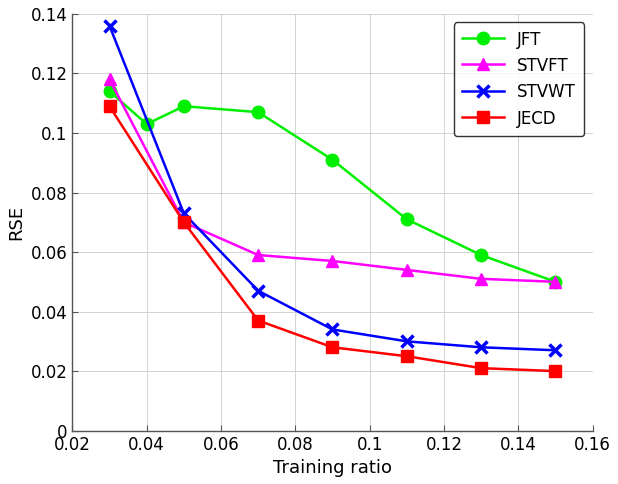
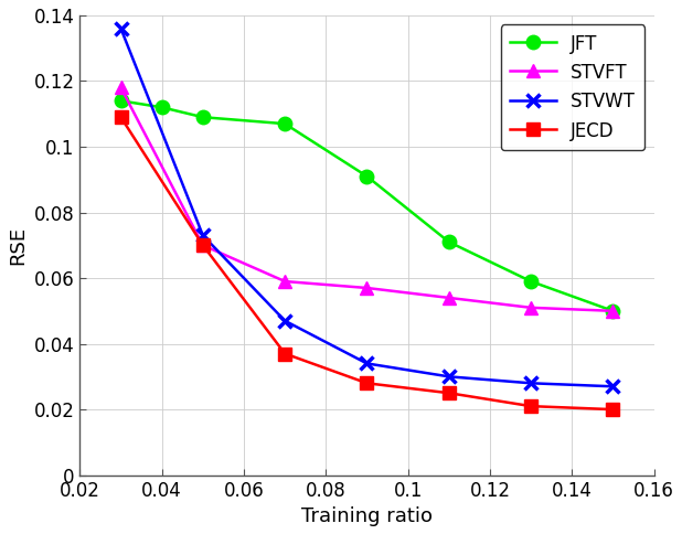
JFT/0.04: 0.103 -> 0.112
